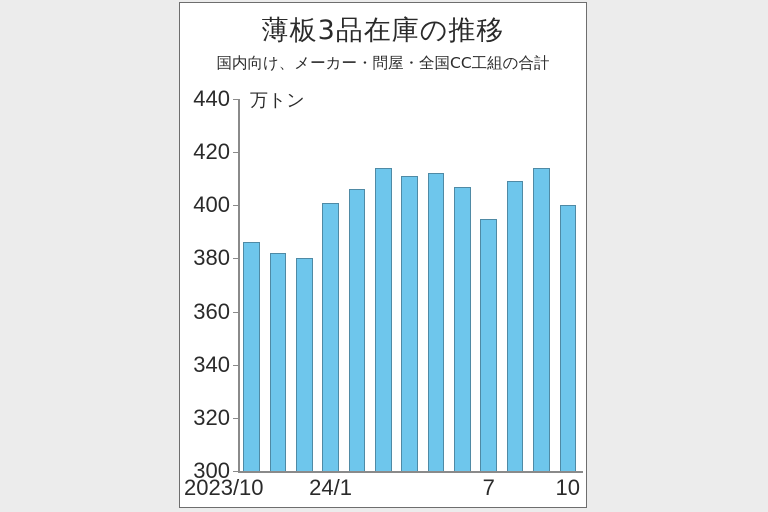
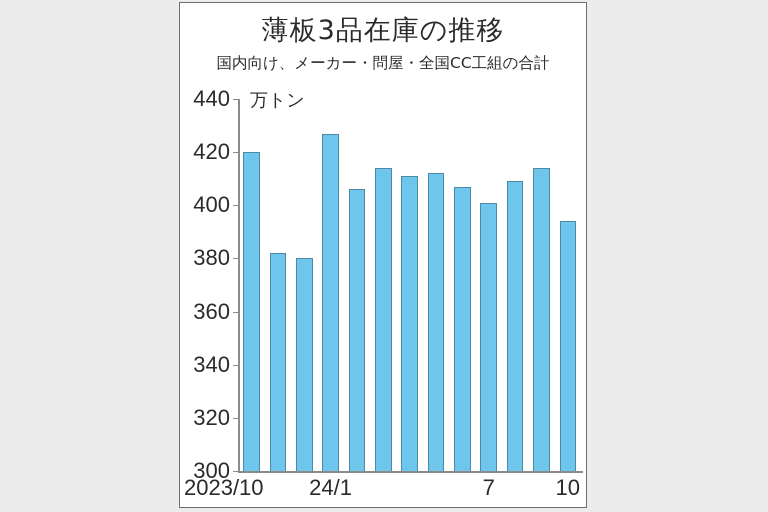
2023/10: 386 -> 420
24/1: 401 -> 427
7: 395 -> 401
10: 400 -> 394
